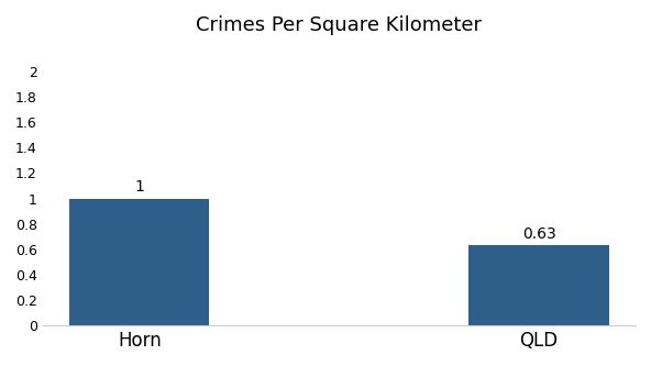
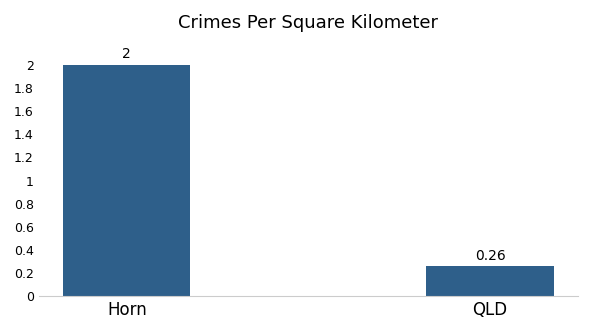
Horn: 1 -> 2
QLD: 0.63 -> 0.26
